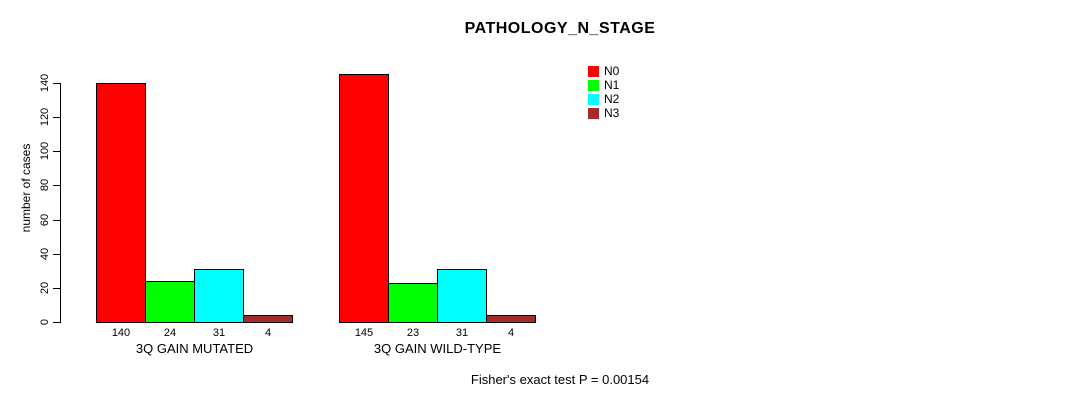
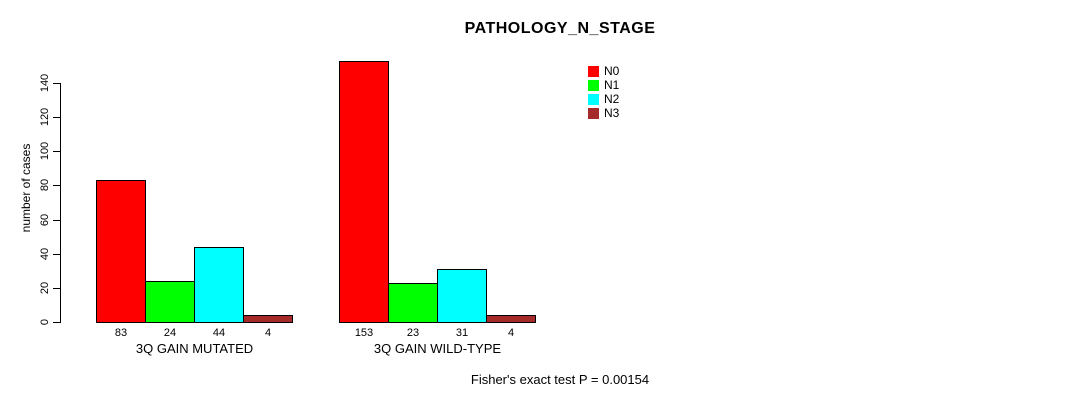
N0/3Q GAIN MUTATED: 140 -> 83
N2/3Q GAIN MUTATED: 31 -> 44
N0/3Q GAIN WILD-TYPE: 145 -> 153
